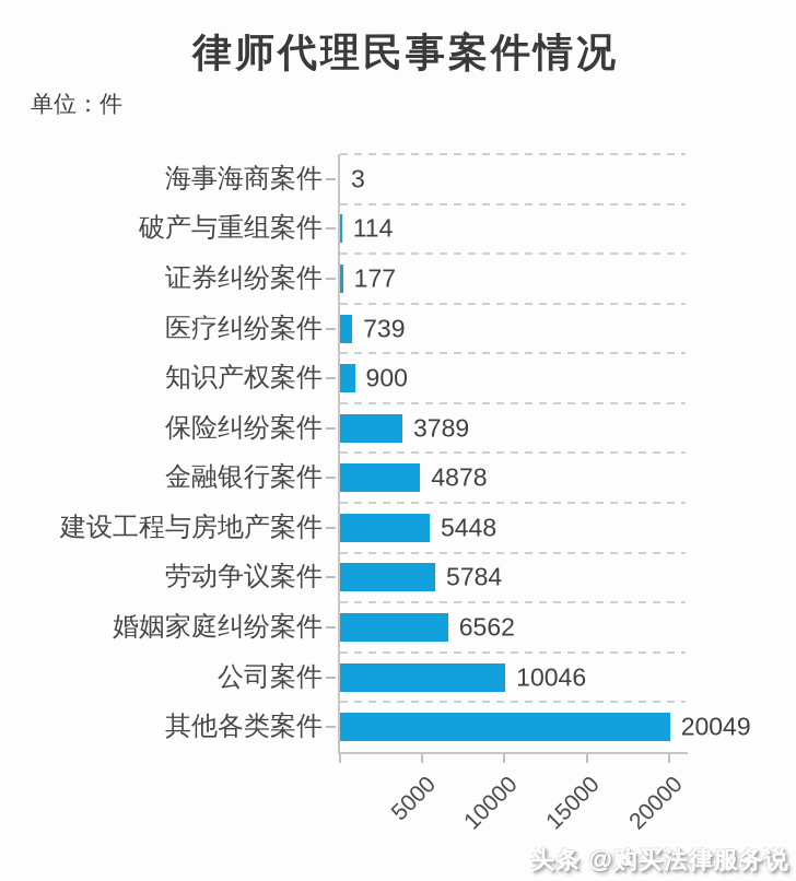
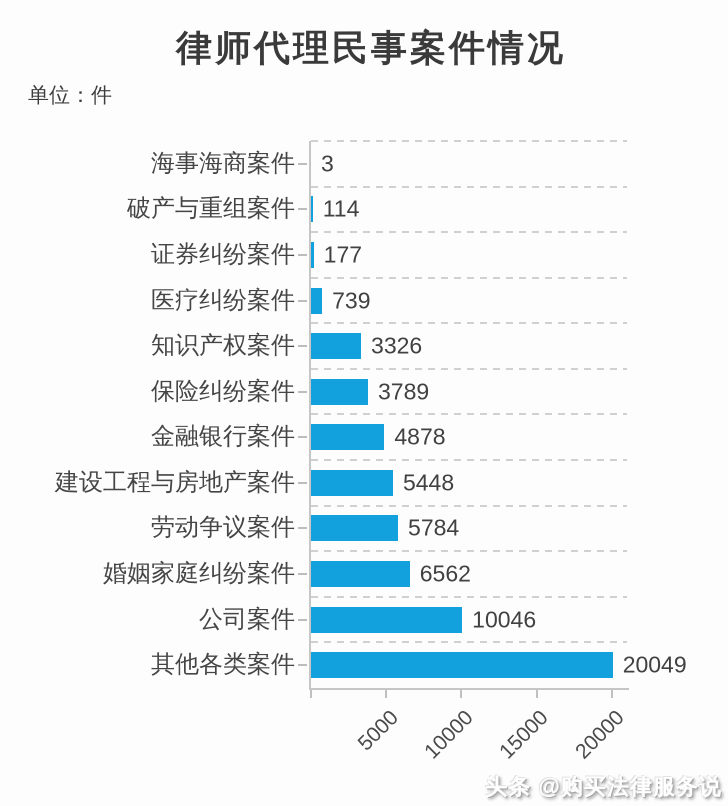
知识产权案件: 900 -> 3326
